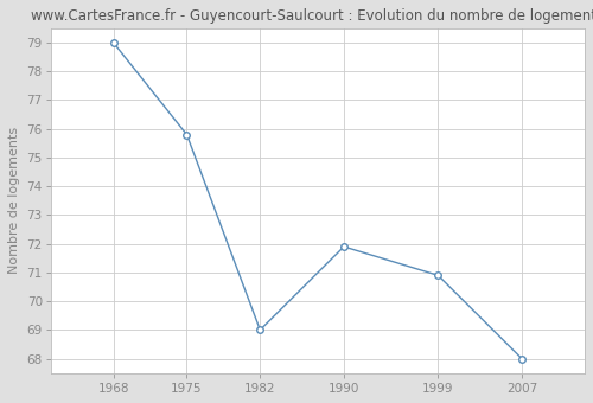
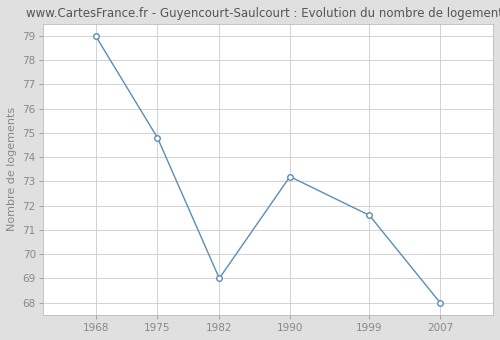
1975: 75.8 -> 74.8
1990: 71.9 -> 73.2
1999: 70.9 -> 71.6
